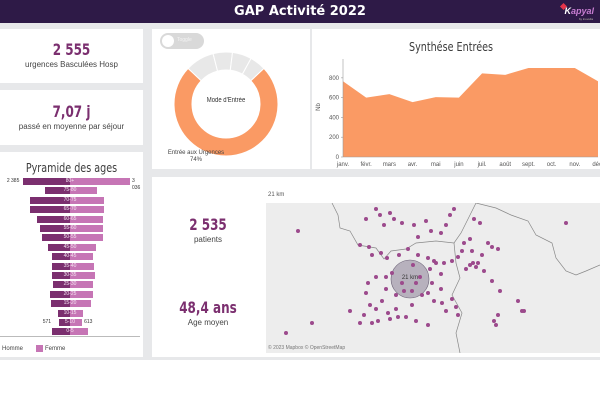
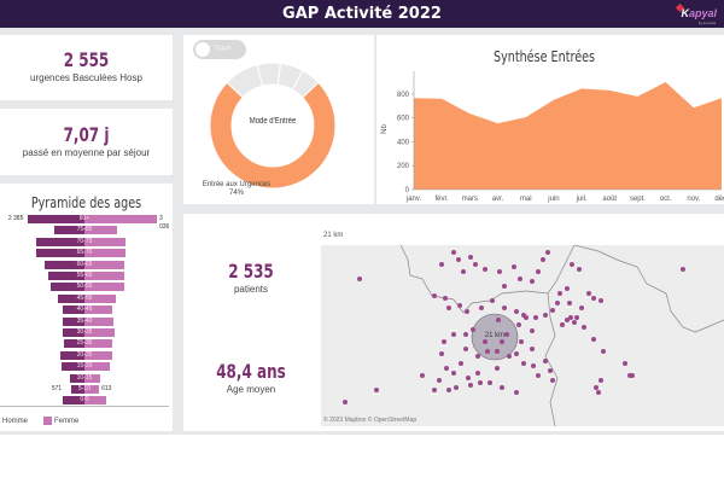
févr.: 600 -> 800
juin: 600 -> 800
sept.: 900 -> 800
nov.: 900 -> 700
